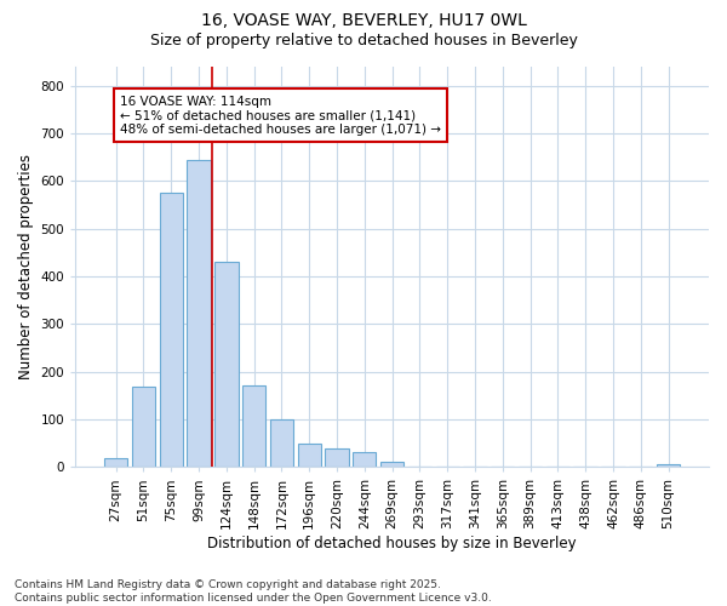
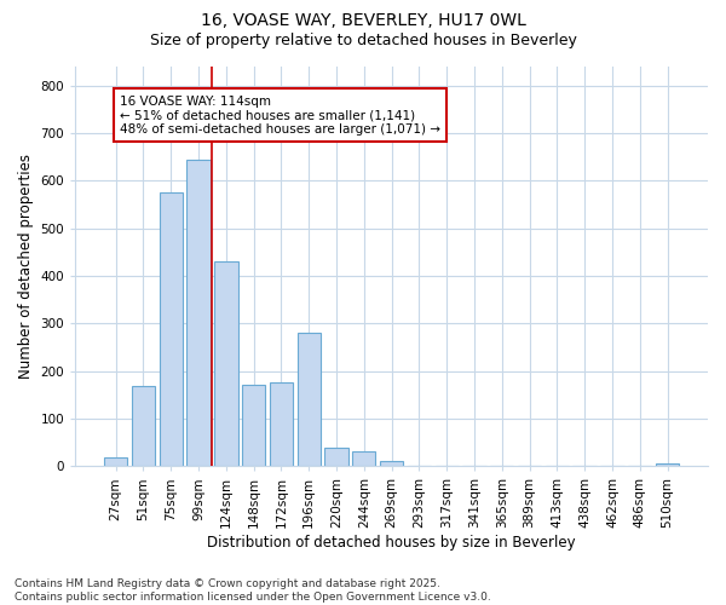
172sqm: 100 -> 175
196sqm: 50 -> 280
